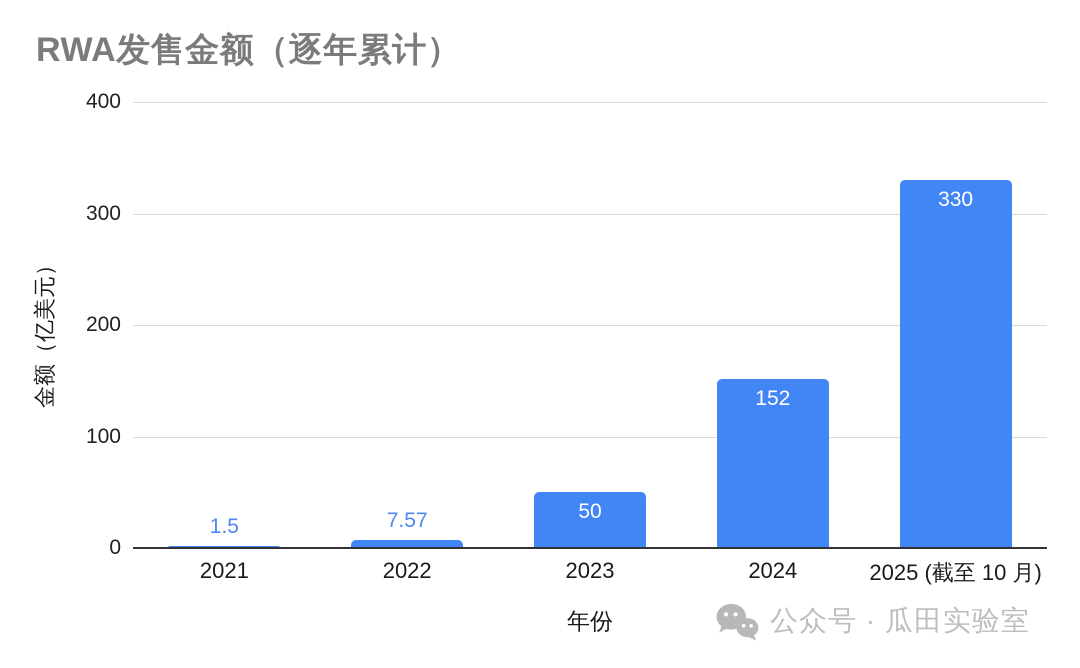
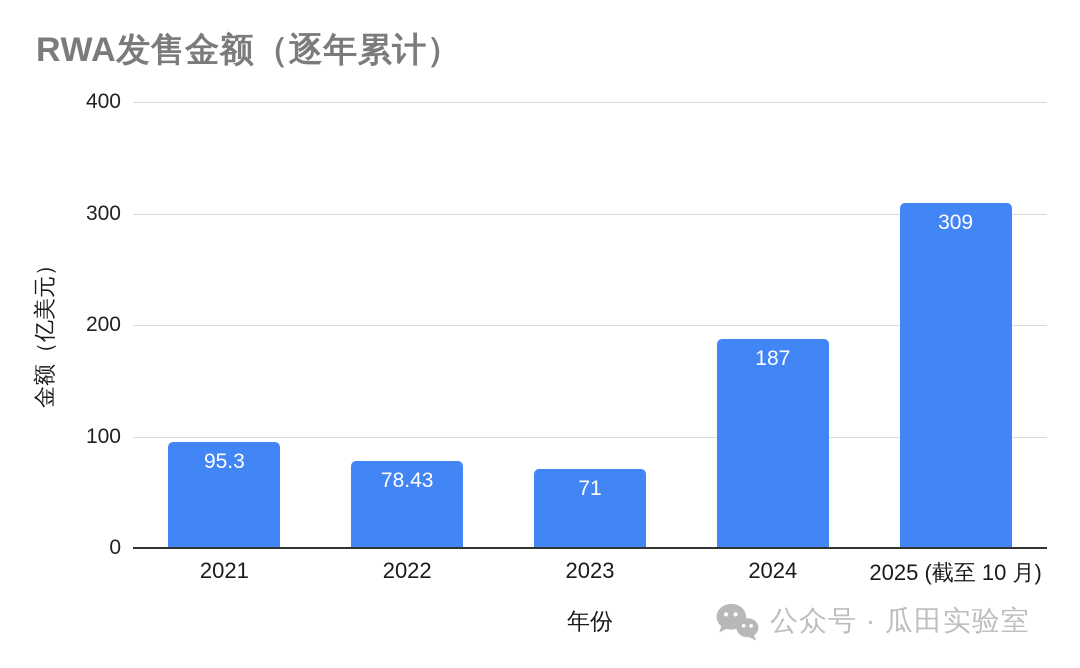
2021: 1.5 -> 95.3
2022: 7.57 -> 78.43
2023: 50 -> 71
2024: 152 -> 187
2025 (截至 10 月): 330 -> 309
